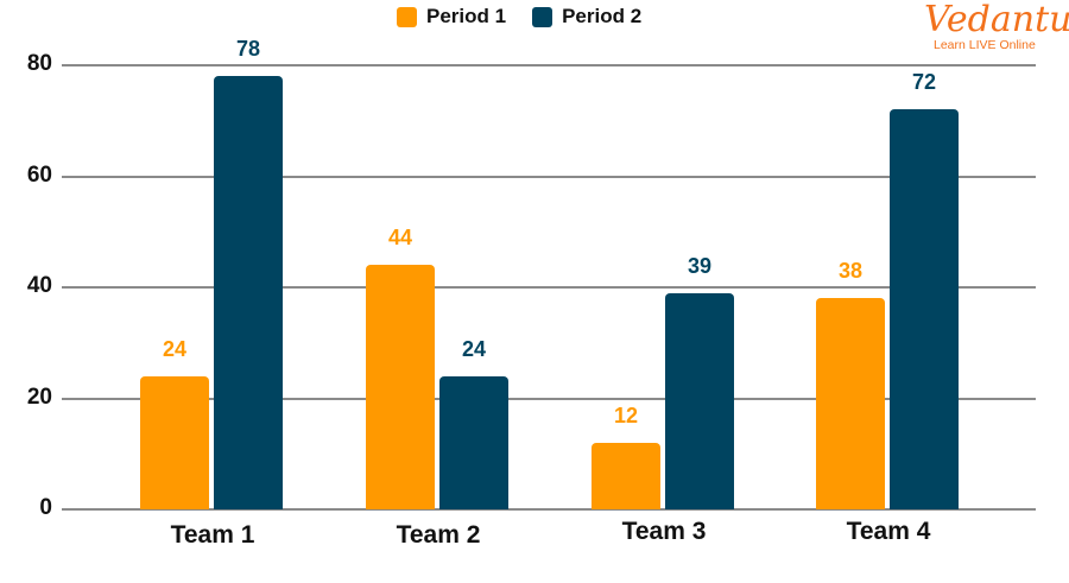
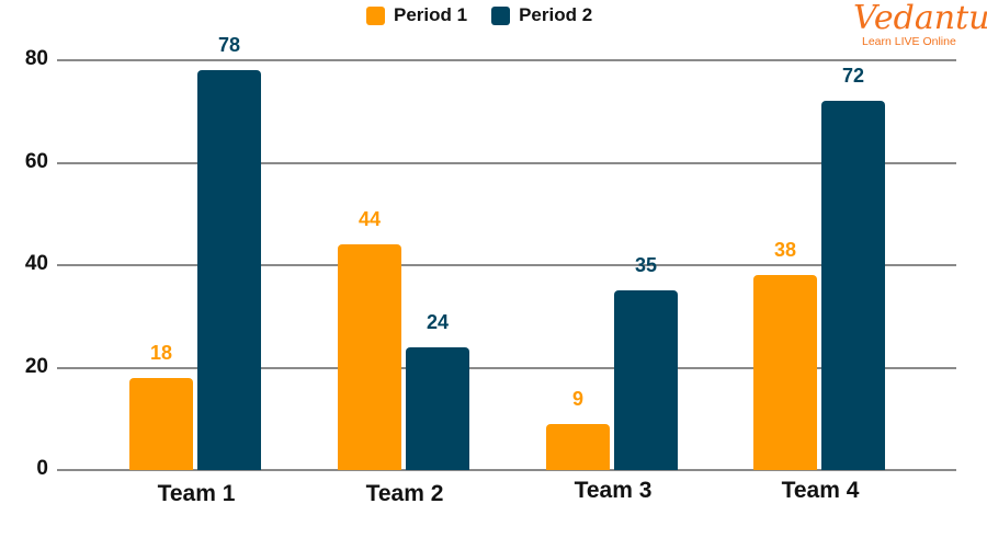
Period 1/Team 1: 24 -> 18
Period 1/Team 3: 12 -> 9
Period 2/Team 3: 39 -> 35
